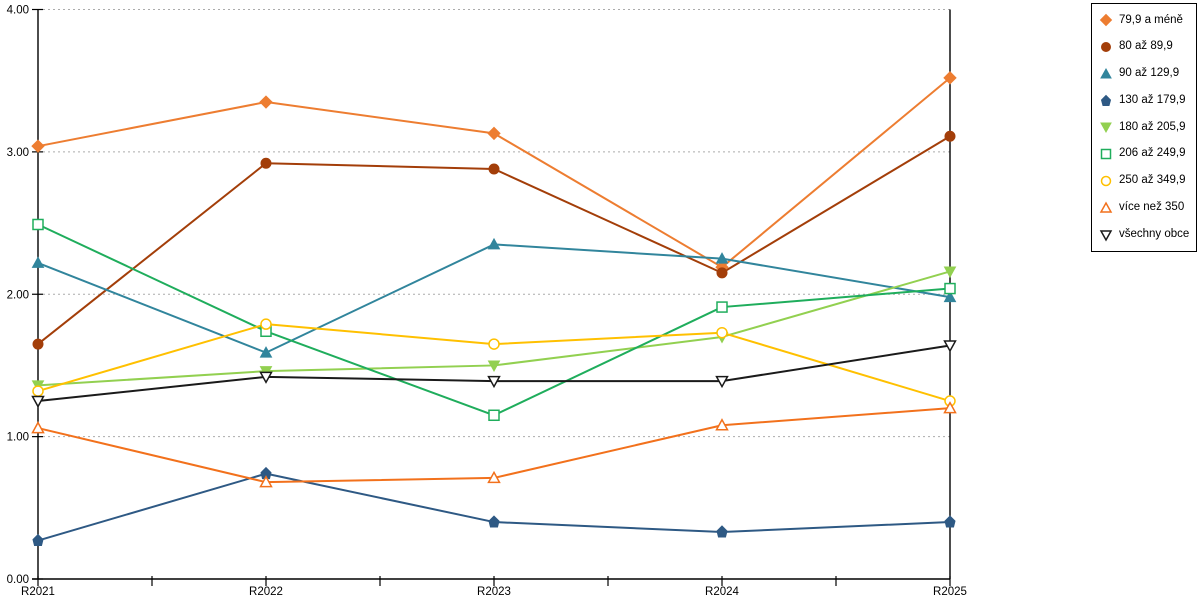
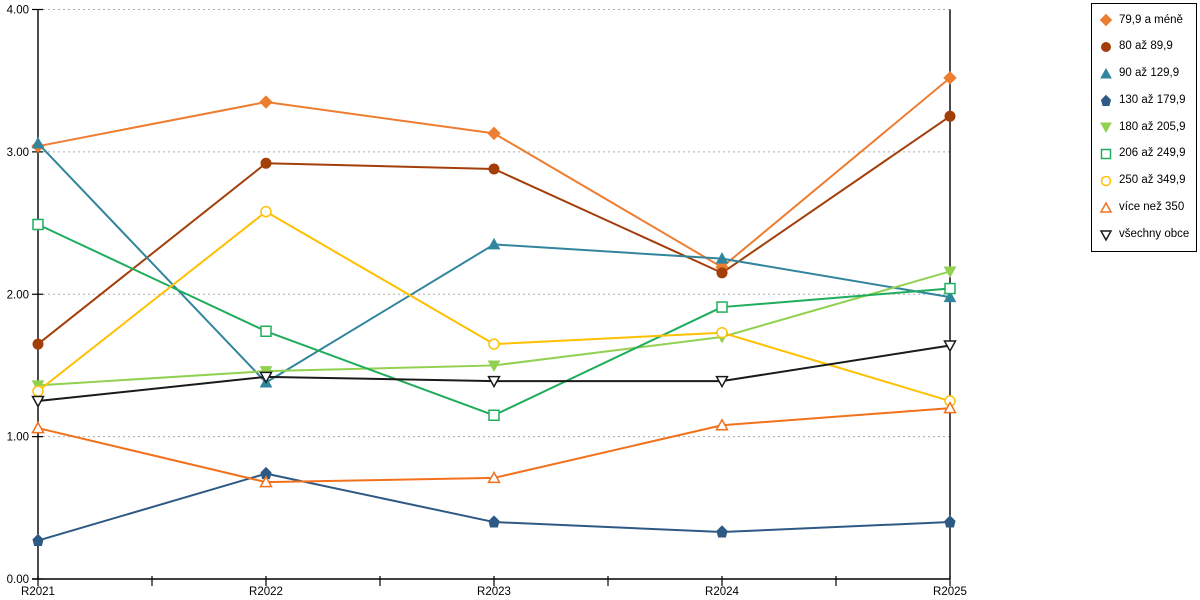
90 až 129,9/R2021: 2.22 -> 3.06
90 až 129,9/R2022: 1.59 -> 1.38
250 až 349,9/R2022: 1.79 -> 2.58
80 až 89,9/R2025: 3.11 -> 3.25
